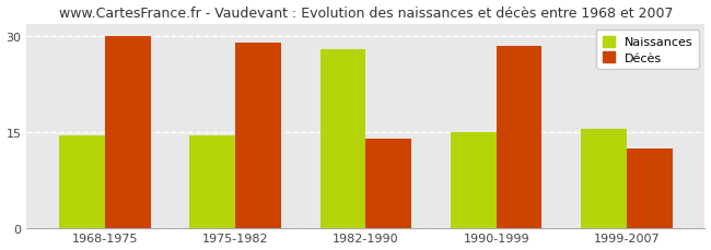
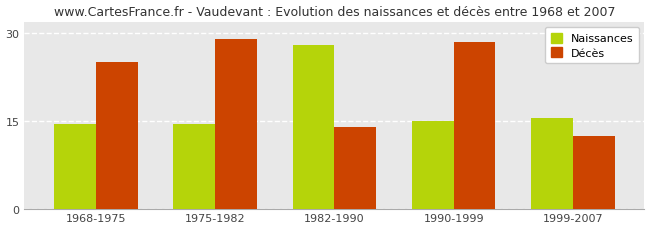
Décès/1968-1975: 30.0 -> 25.0
